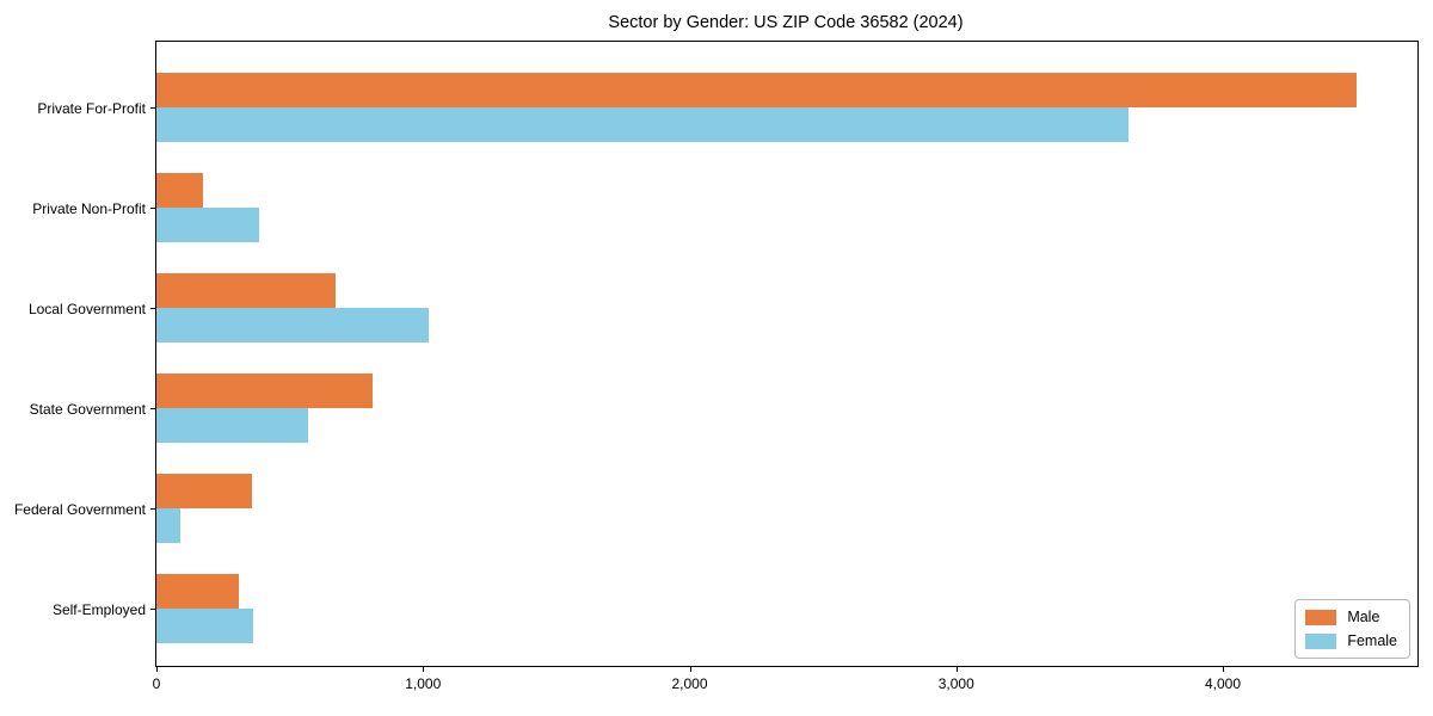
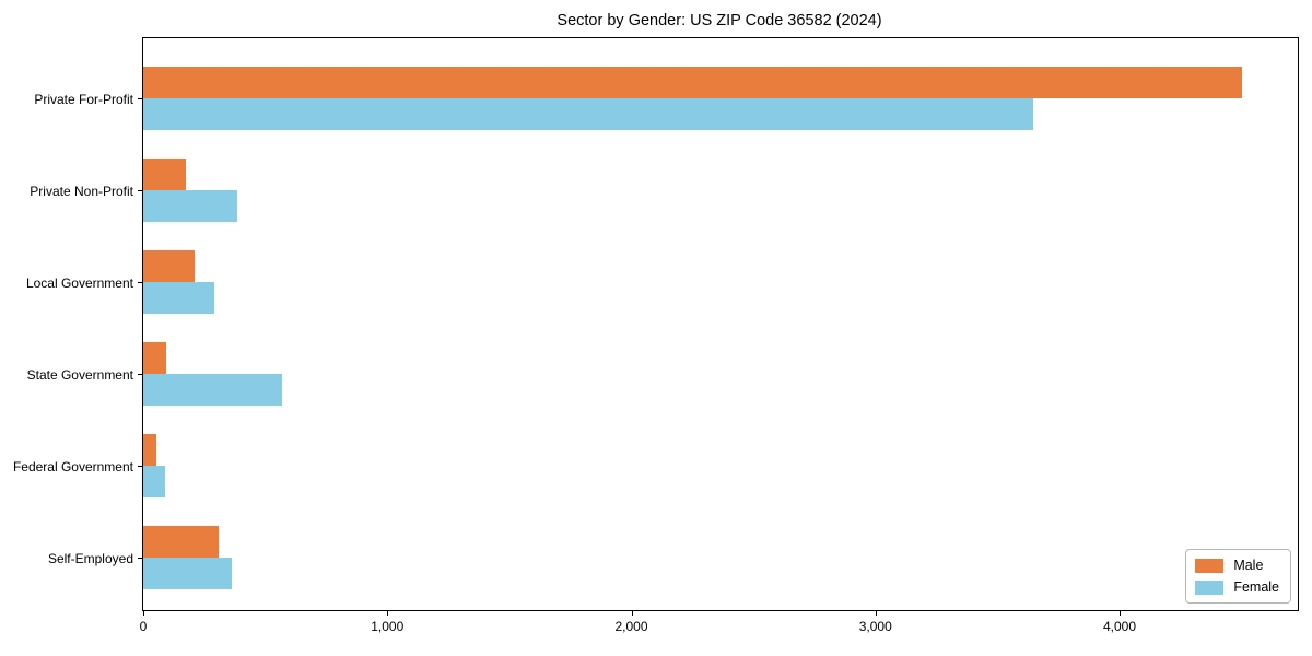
Male/Local Government: 670 -> 210
Female/Local Government: 1020 -> 290
Male/State Government: 810 -> 100
Male/Federal Government: 360 -> 60
